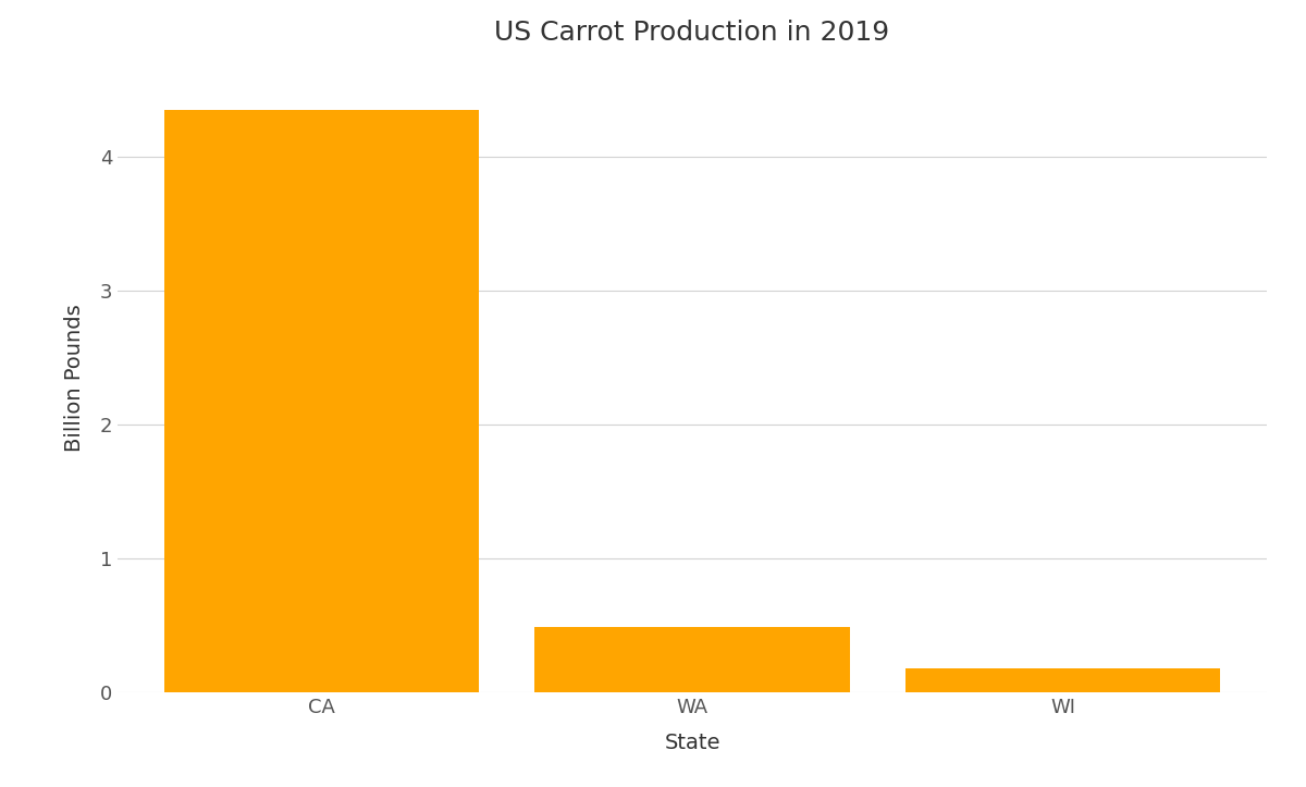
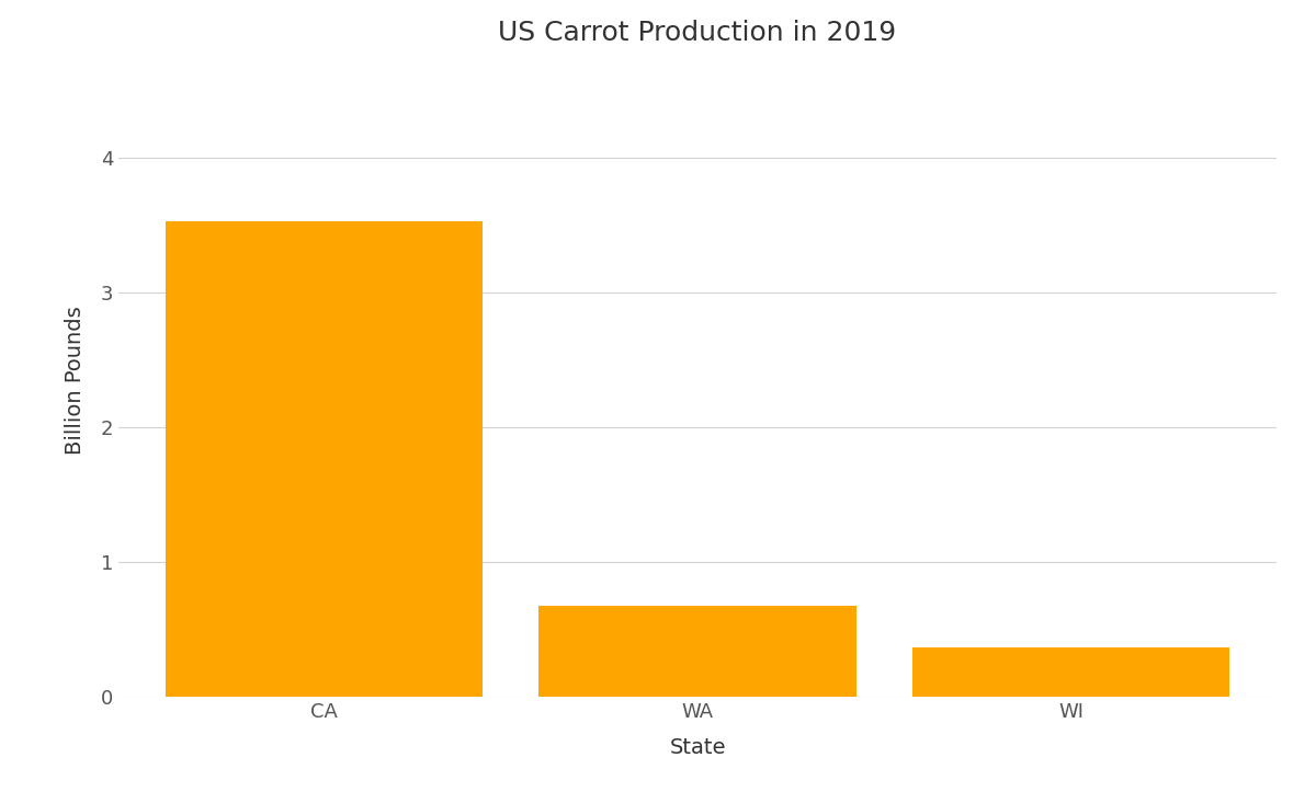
CA: 4.35 -> 3.53
WA: 0.49 -> 0.68
WI: 0.18 -> 0.37
